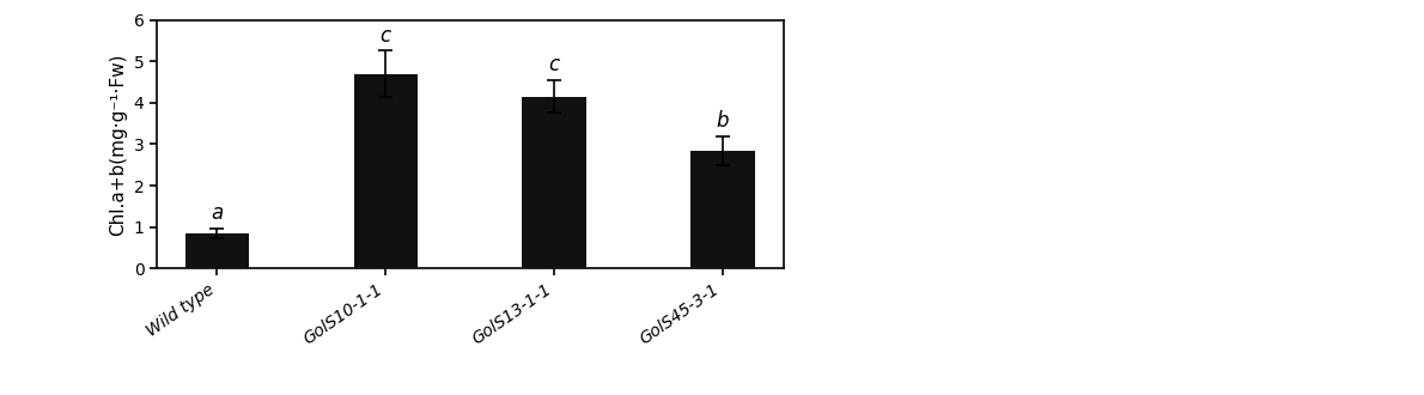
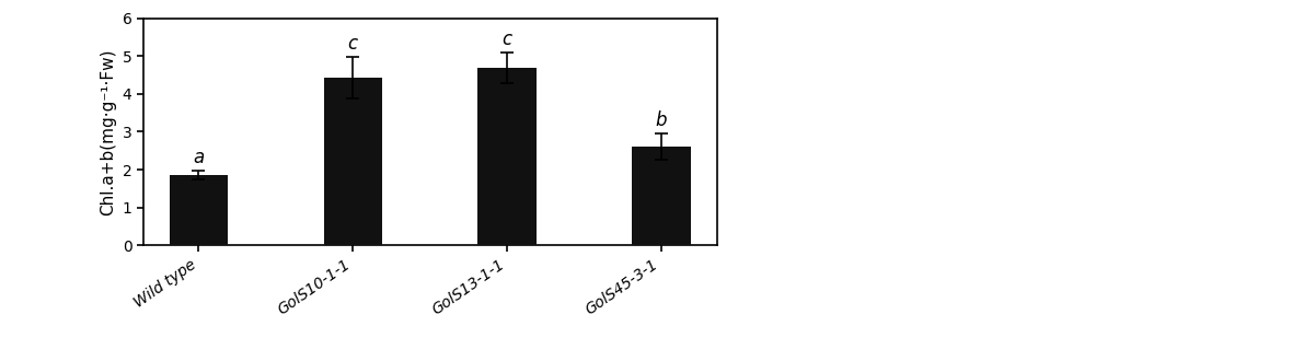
Wild type: 0.85 -> 1.85
GolS10-1-1: 4.70 -> 4.42
GolS13-1-1: 4.15 -> 4.68
GolS45-3-1: 2.85 -> 2.60
